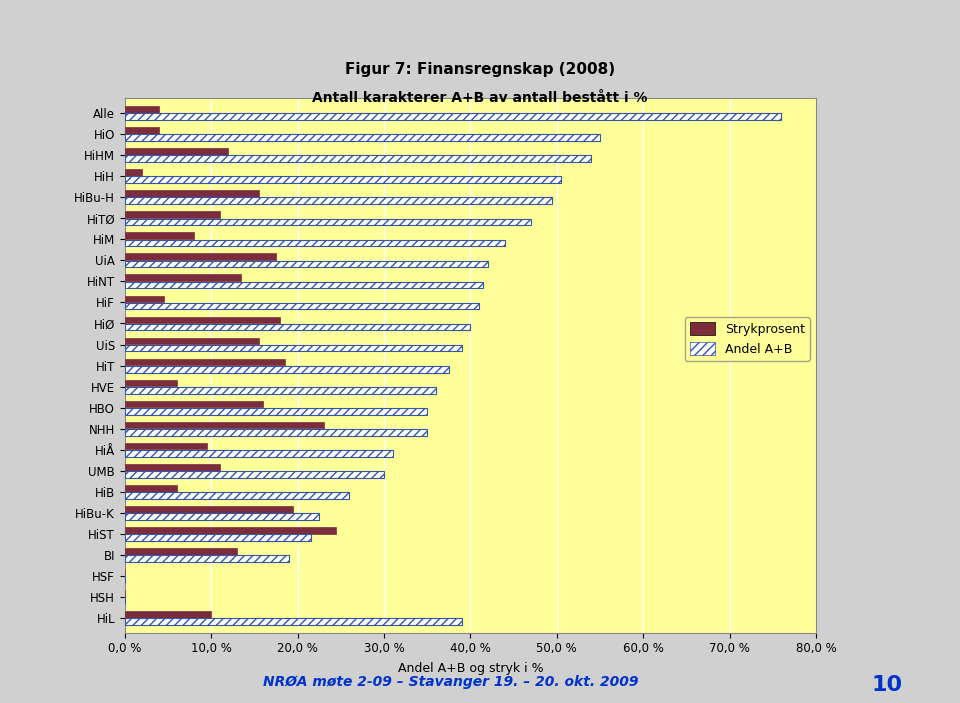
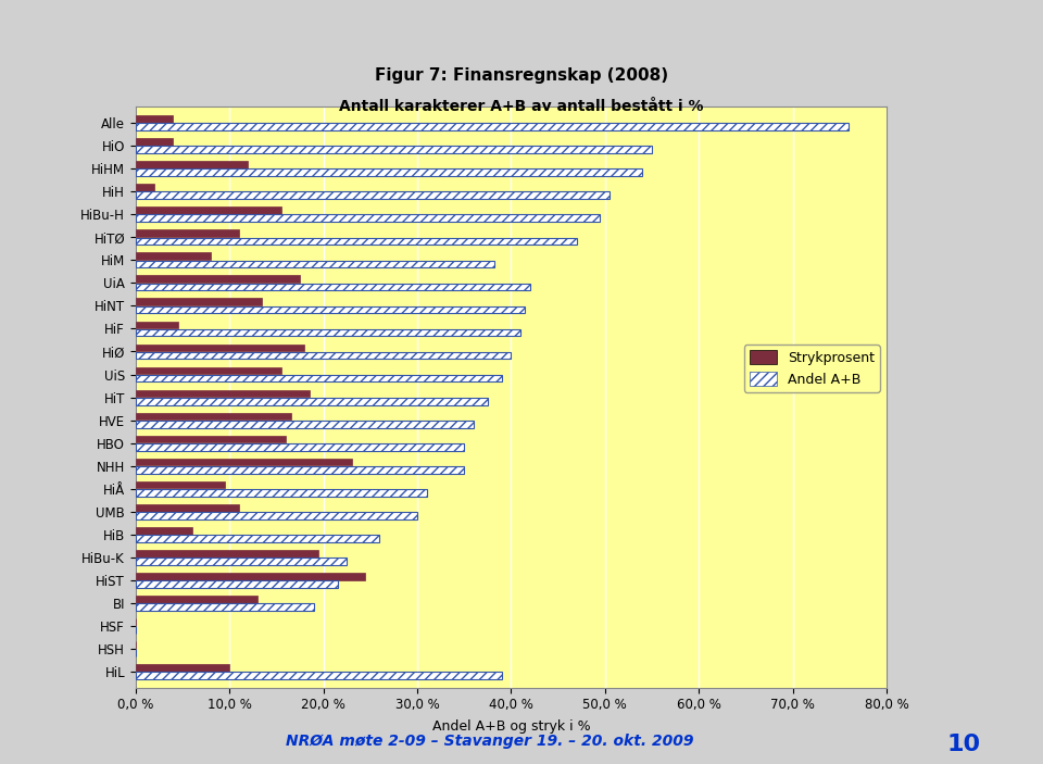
Andel A+B/HiM: 44,0 % -> 38,2 %
Strykprosent/HVE: 6,0 % -> 16,6 %
